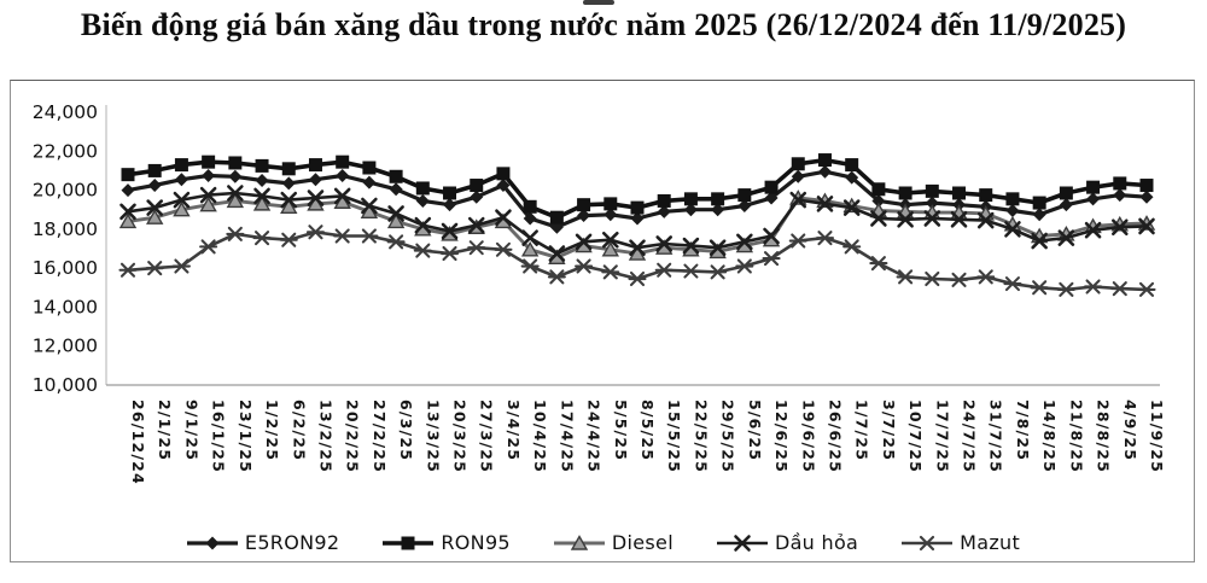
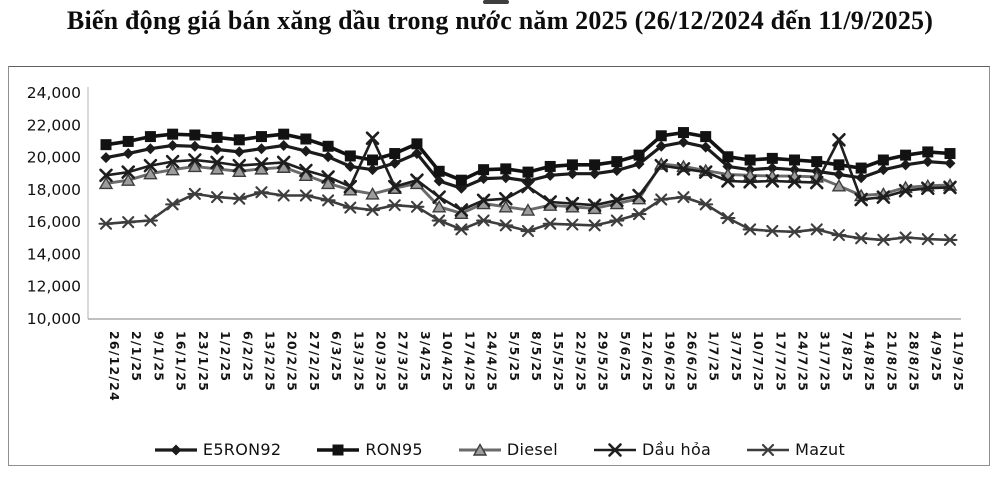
Dầu hỏa/20/3/25: 17900 -> 21200
Dầu hỏa/8/5/25: 17000 -> 18200
Dầu hỏa/7/8/25: 18000 -> 21100
